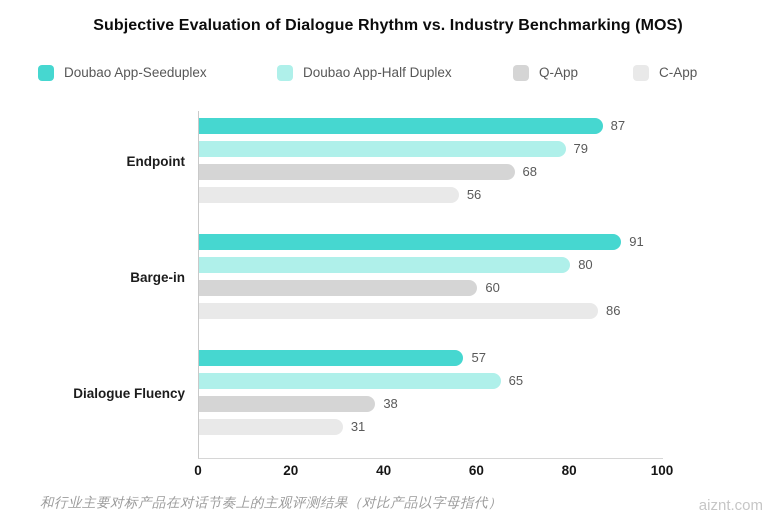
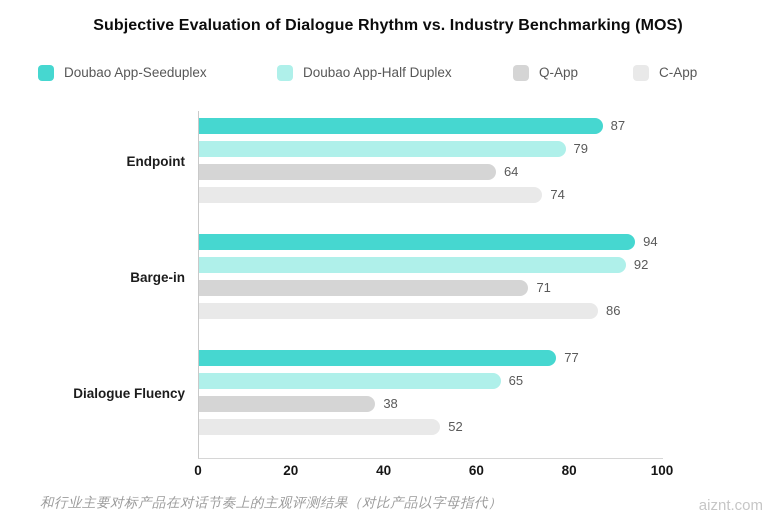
Q-App/Endpoint: 68 -> 64
C-App/Endpoint: 56 -> 74
Doubao App-Seeduplex/Barge-in: 91 -> 94
Doubao App-Half Duplex/Barge-in: 80 -> 92
Q-App/Barge-in: 60 -> 71
Doubao App-Seeduplex/Dialogue Fluency: 57 -> 77
C-App/Dialogue Fluency: 31 -> 52
